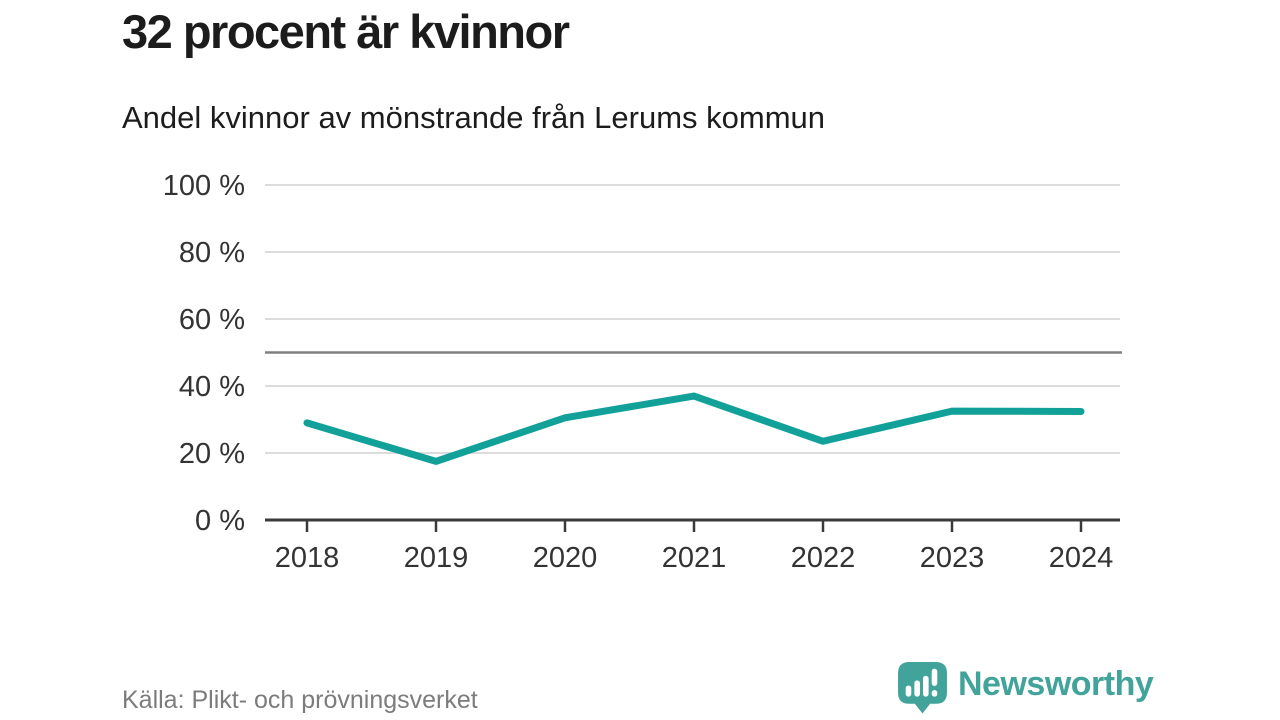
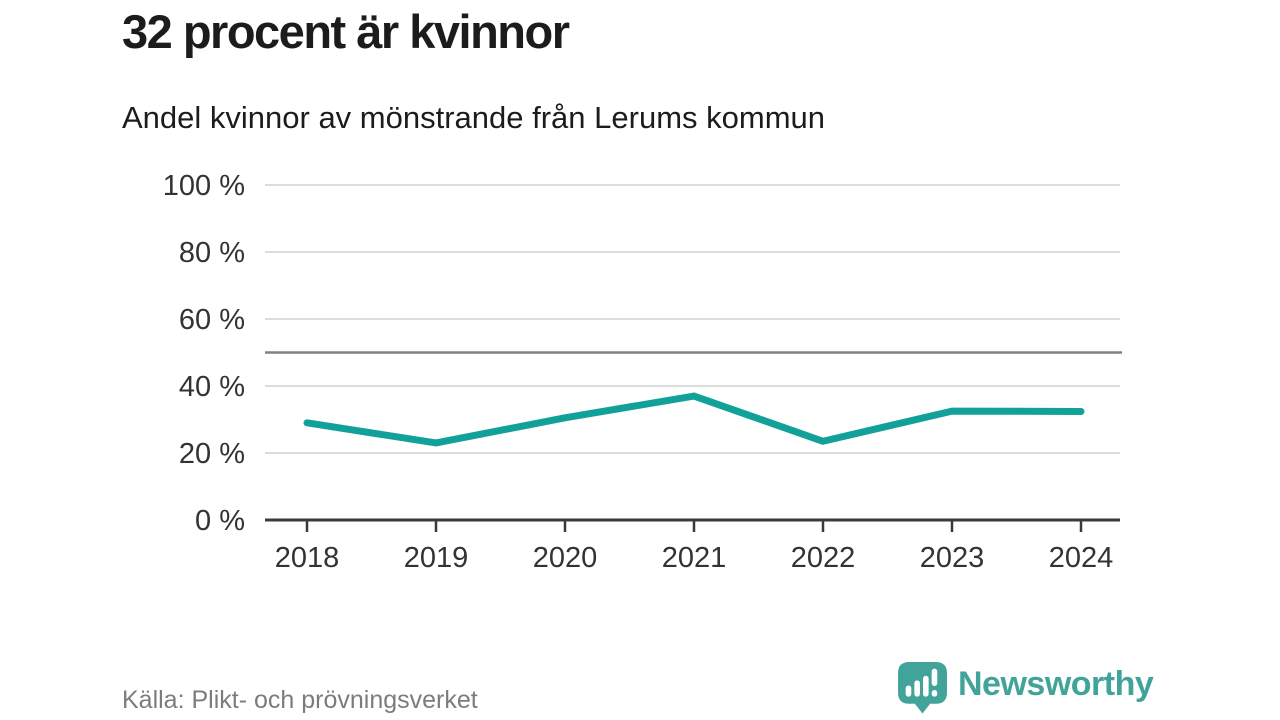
2019: 18% -> 23%
